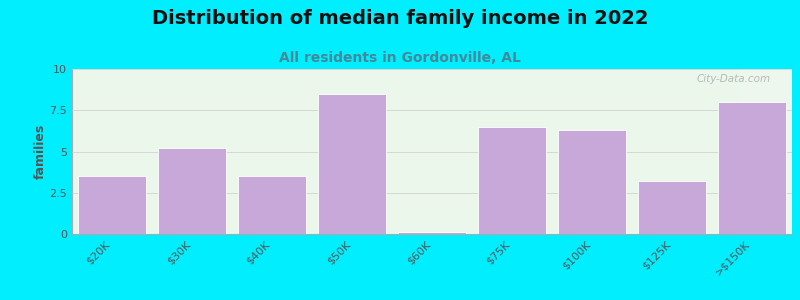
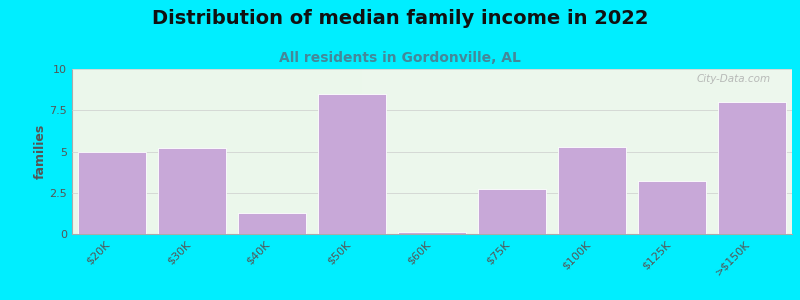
$20K: 3.5 -> 5.0
$40K: 3.5 -> 1.3
$75K: 6.5 -> 2.7
$100K: 6.3 -> 5.3
